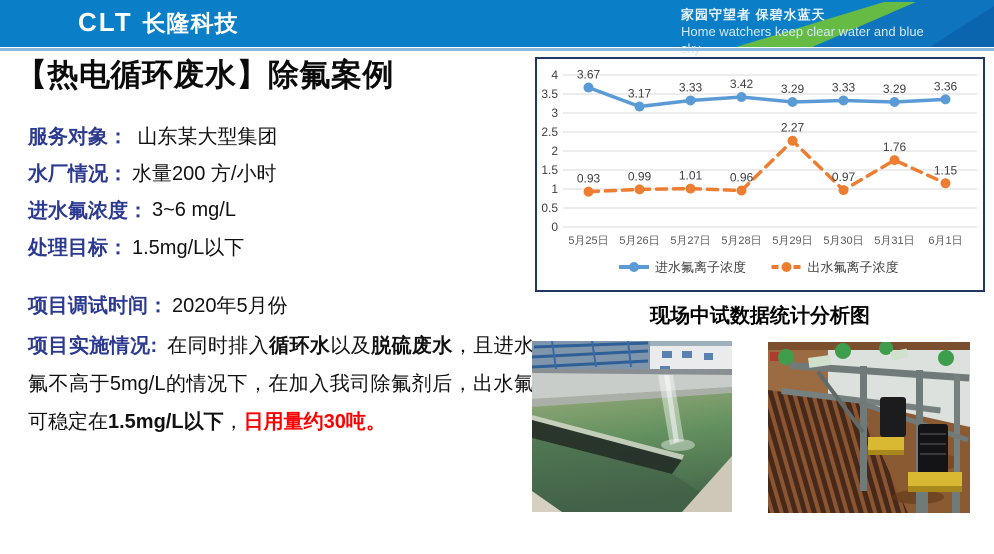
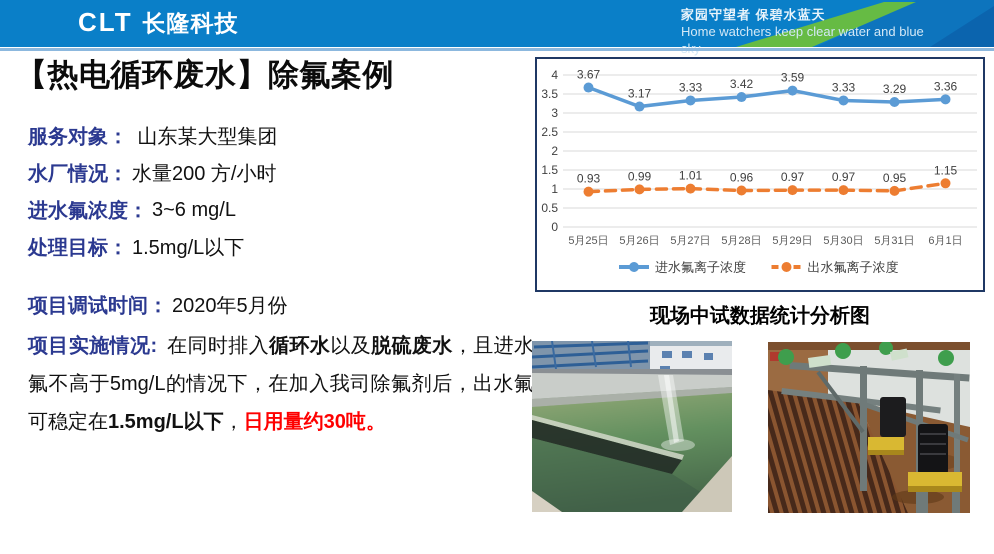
进水氟离子浓度/5月29日: 3.29 -> 3.59
出水氟离子浓度/5月29日: 2.27 -> 0.97
出水氟离子浓度/5月31日: 1.76 -> 0.95
